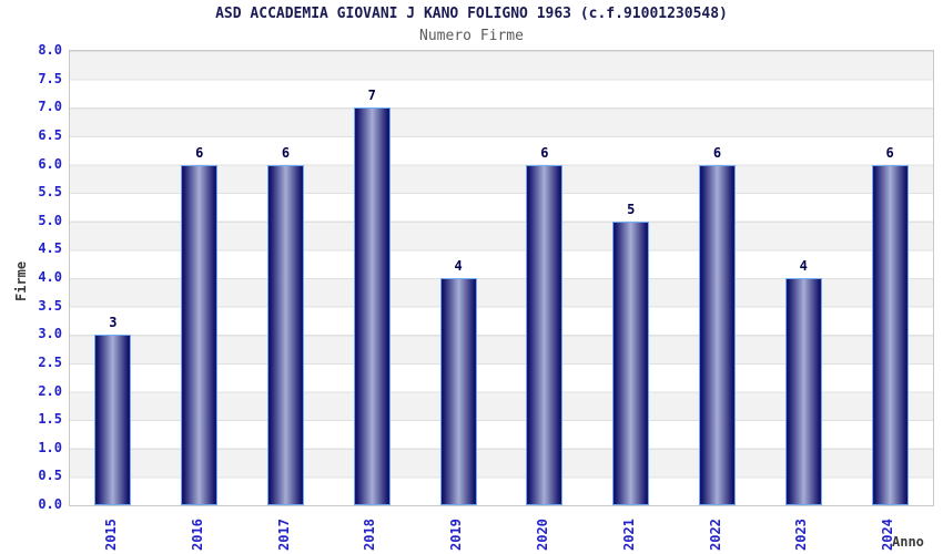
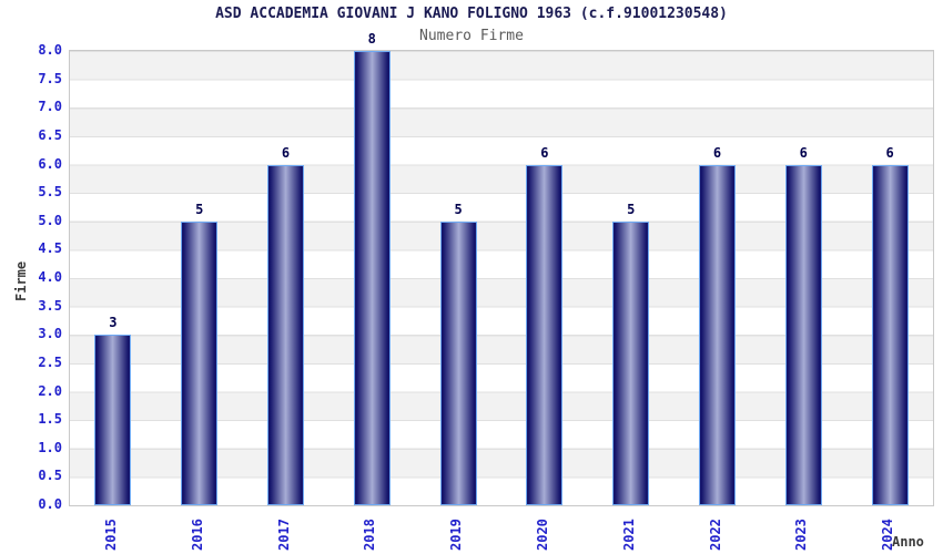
2016: 6 -> 5
2018: 7 -> 8
2019: 4 -> 5
2023: 4 -> 6
